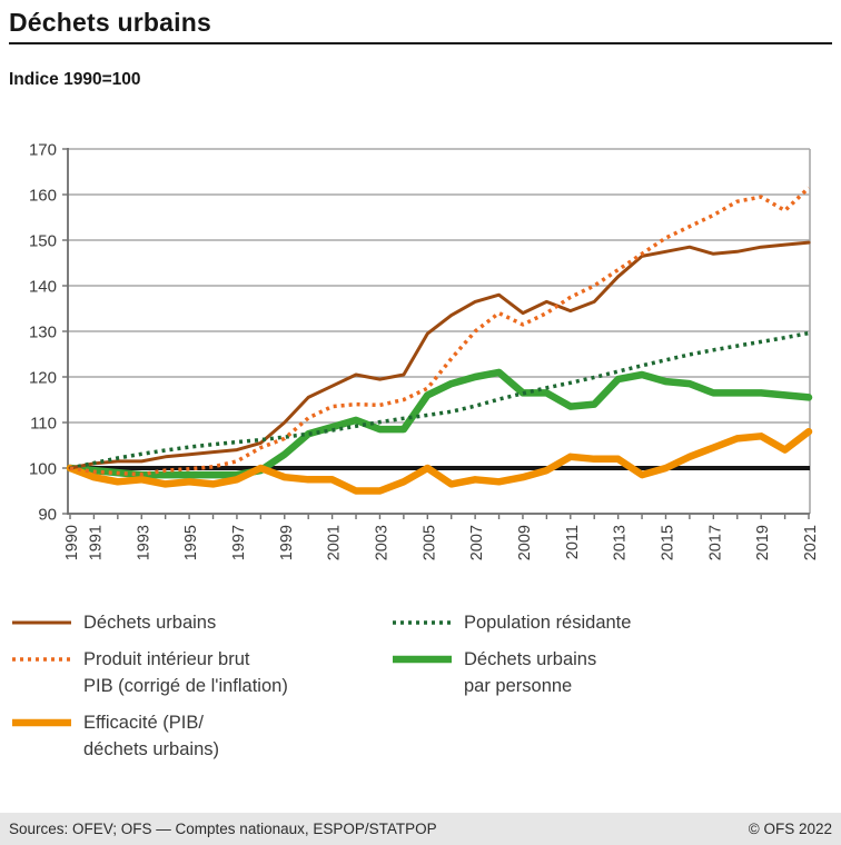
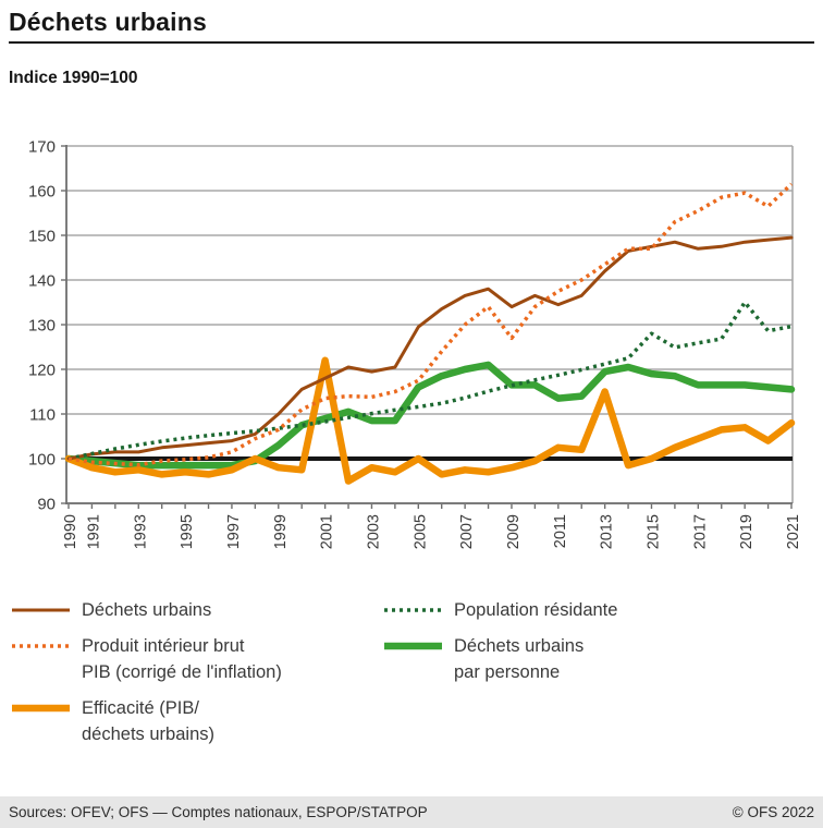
Efficacité (PIB/déchets urbains)/2001: 98 -> 122
Efficacité (PIB/déchets urbains)/2003: 95 -> 98
Produit intérieur brut PIB (corrigé de l'inflation)/2009: 132 -> 127
Efficacité (PIB/déchets urbains)/2013: 102 -> 115
Produit intérieur brut PIB (corrigé de l'inflation)/2015: 150 -> 147
Population résidante/2015: 124 -> 128
Population résidante/2019: 128 -> 135
